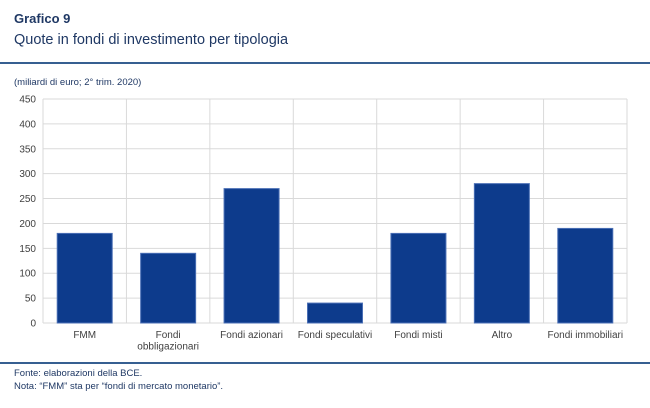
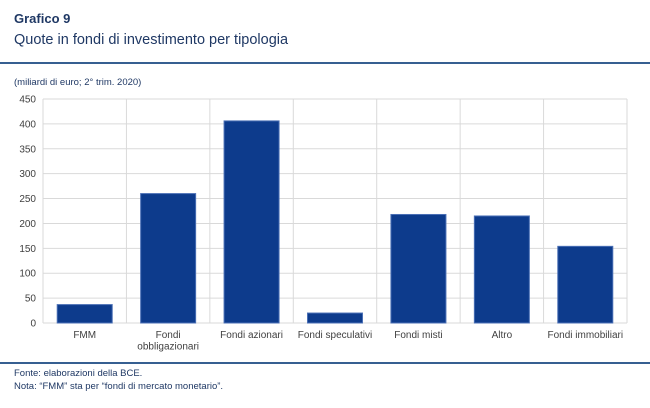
FMM: 180 -> 40
Fondi obbligazionari: 140 -> 260
Fondi azionari: 270 -> 410
Fondi speculativi: 40 -> 20
Fondi misti: 180 -> 220
Altro: 280 -> 220
Fondi immobiliari: 190 -> 150
